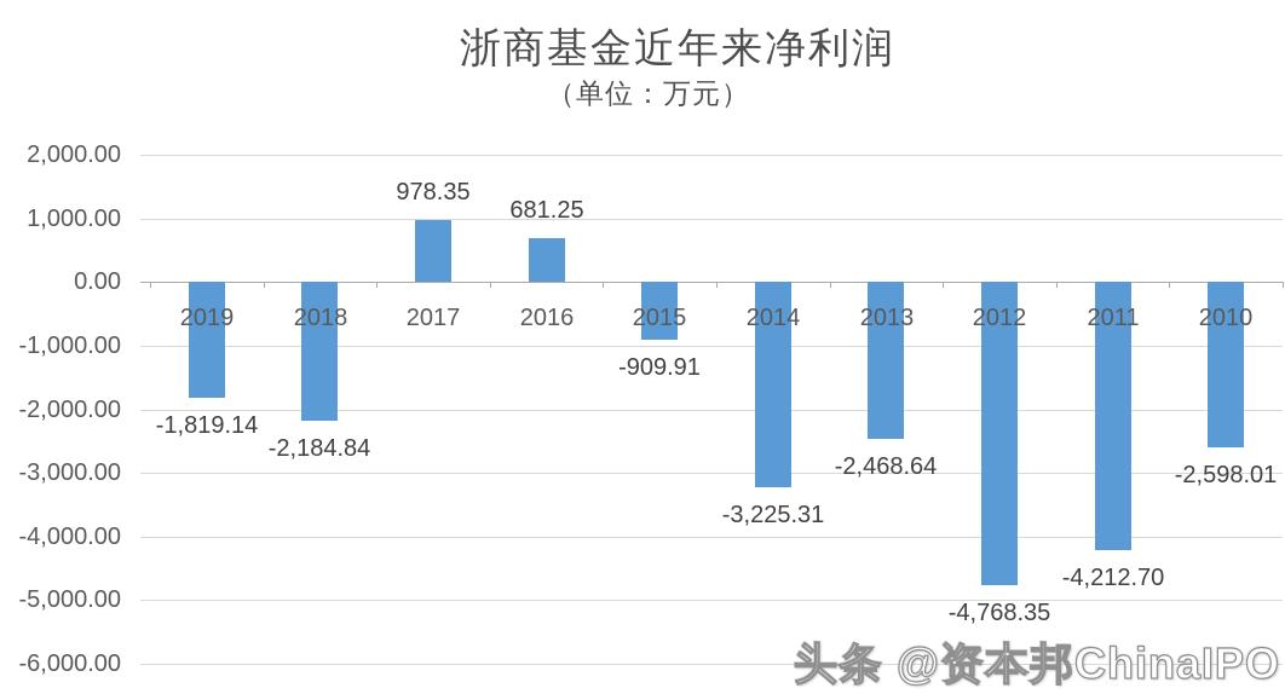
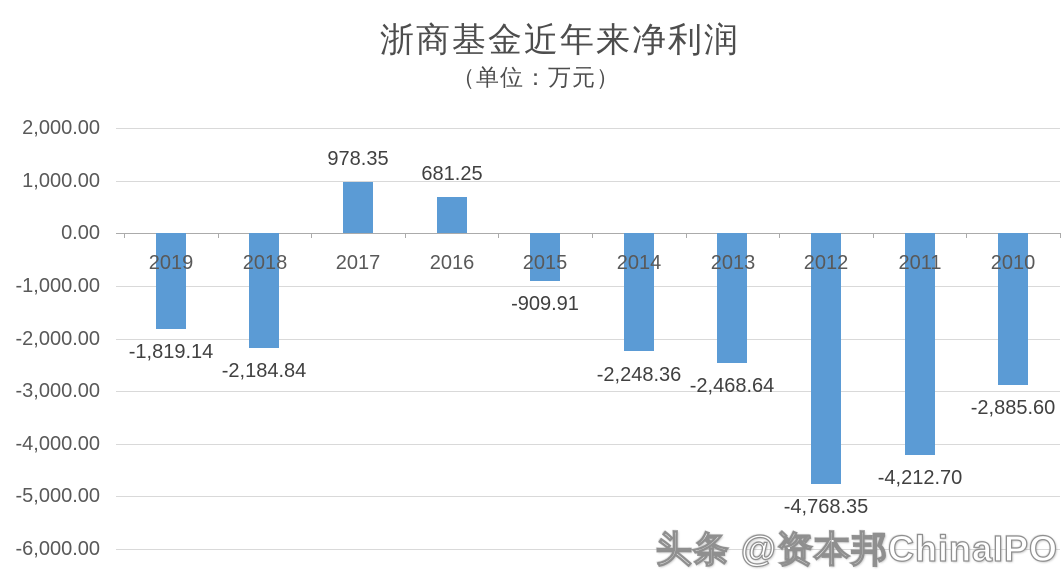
2014: -3,225.31 -> -2,248.36
2010: -2,598.01 -> -2,885.60
